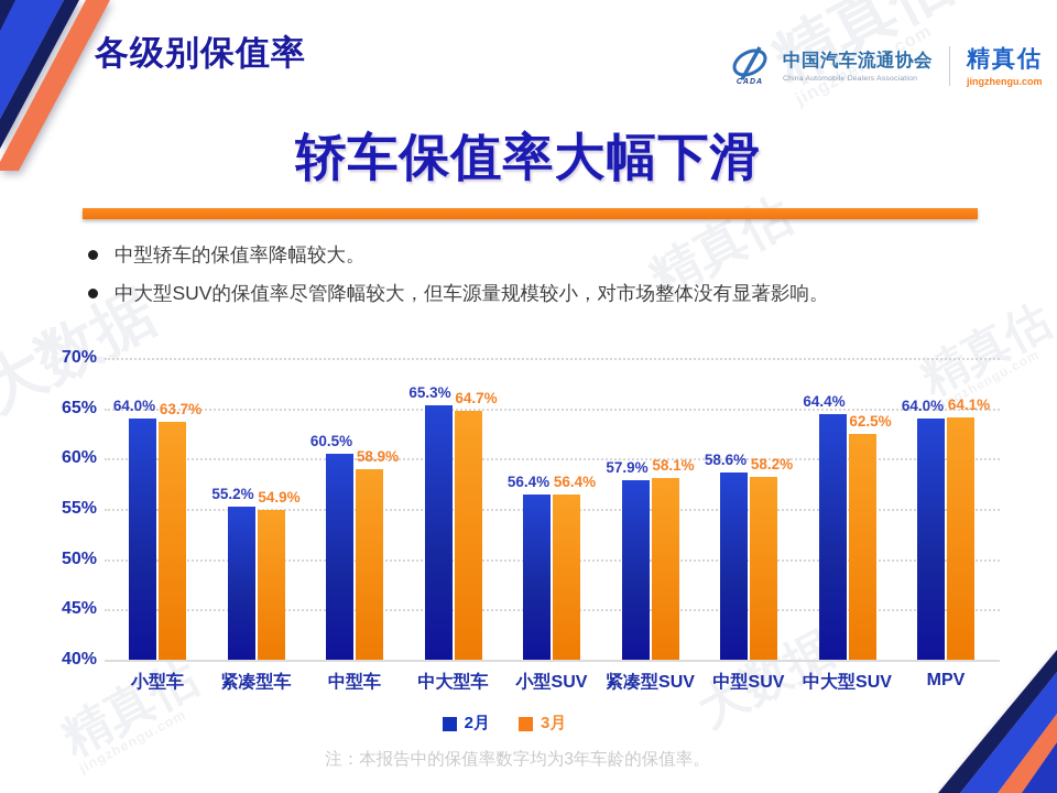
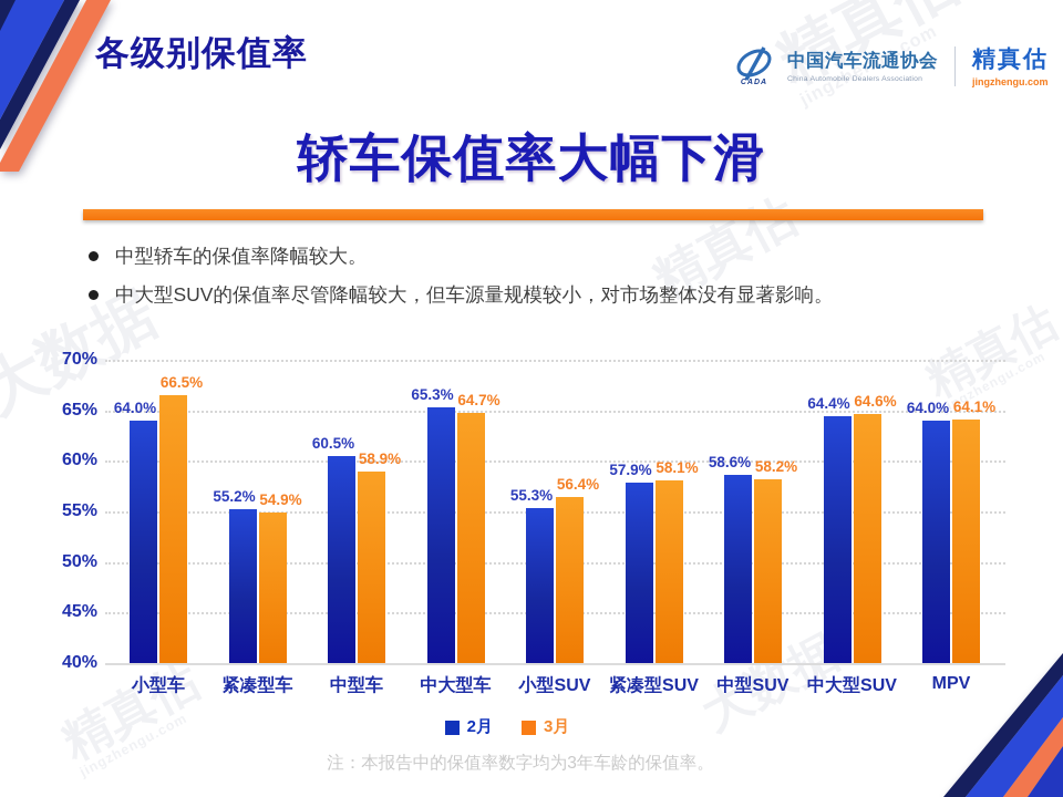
3月/小型车: 63.7% -> 66.5%
2月/小型SUV: 56.4% -> 55.3%
3月/中大型SUV: 62.5% -> 64.6%
